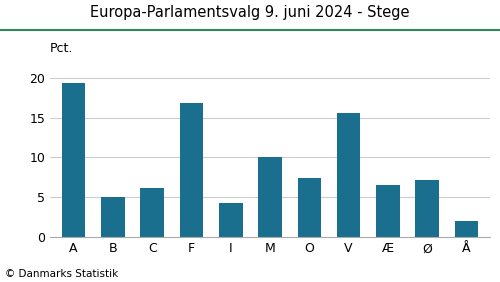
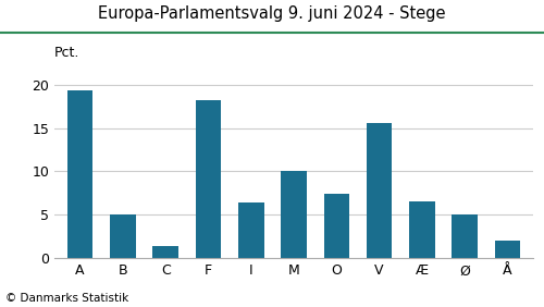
C: 6.2 -> 1.4
F: 16.8 -> 18.2
I: 4.3 -> 6.4
Ø: 7.1 -> 5.0
